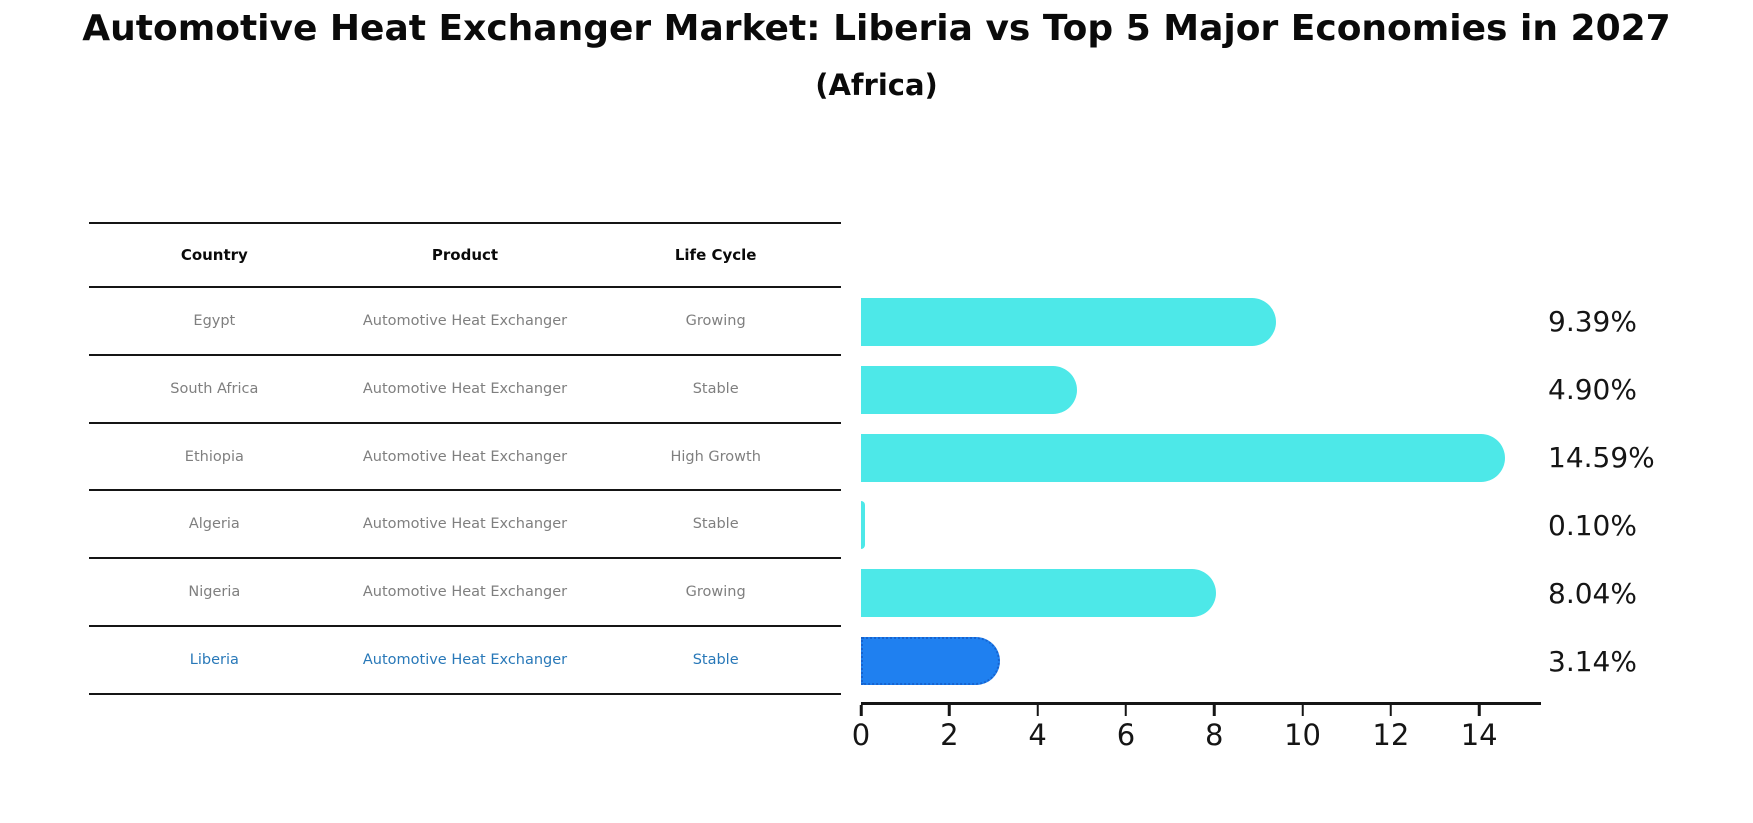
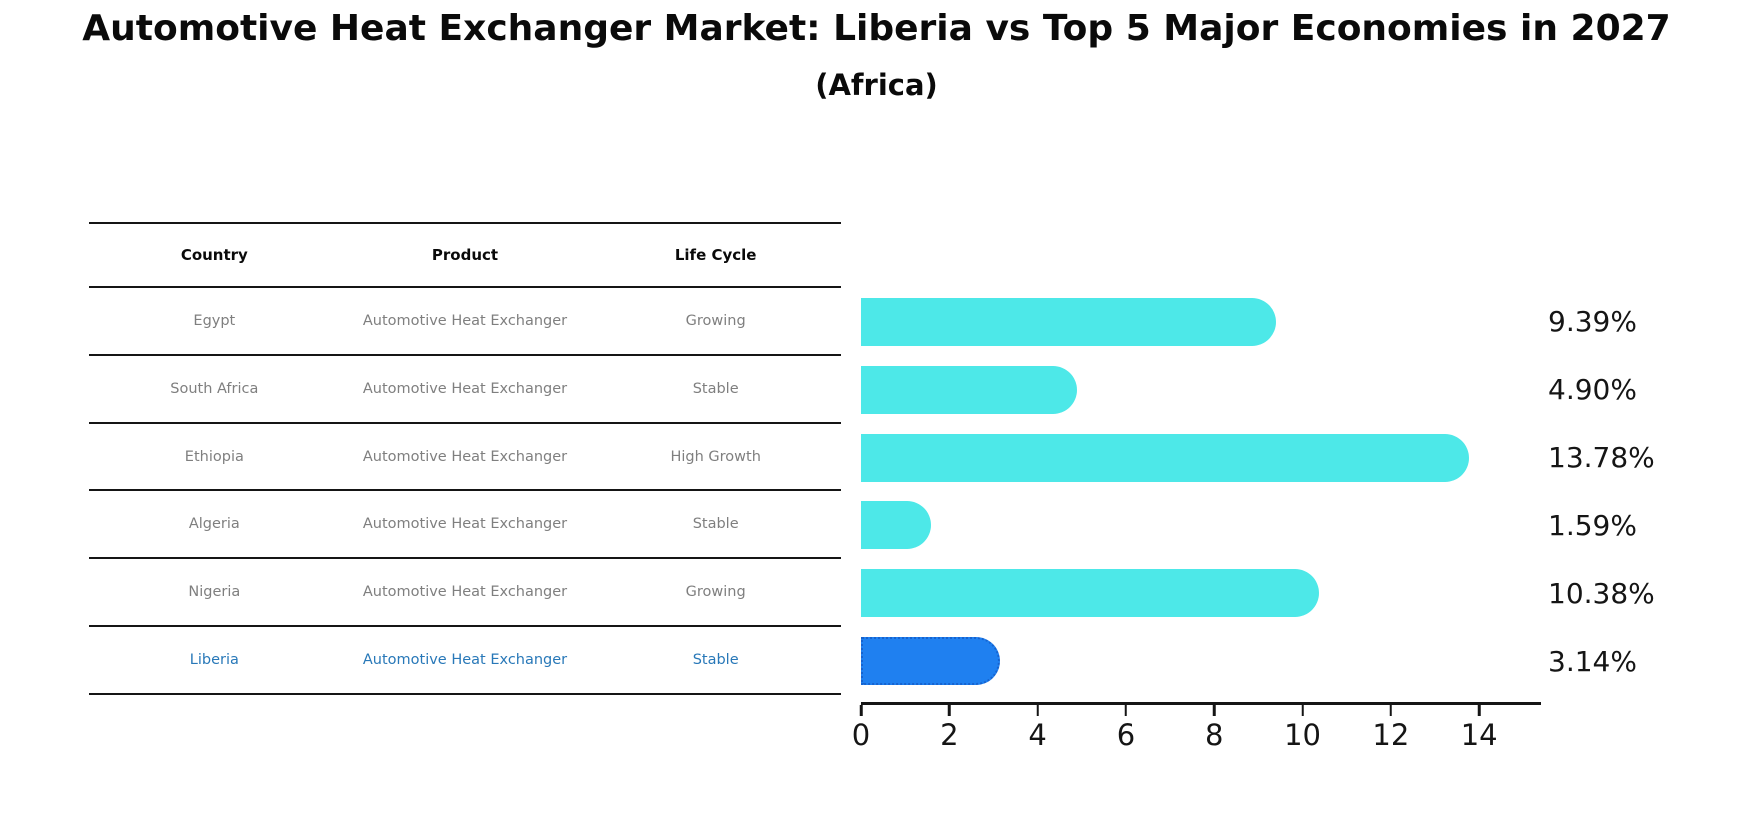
Ethiopia: 14.59% -> 13.78%
Algeria: 0.10% -> 1.59%
Nigeria: 8.04% -> 10.38%
